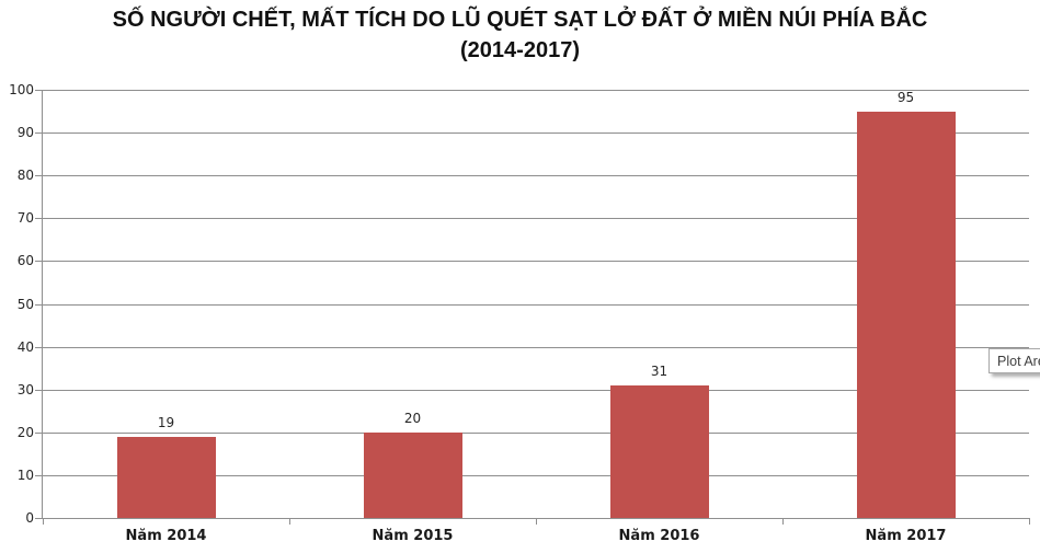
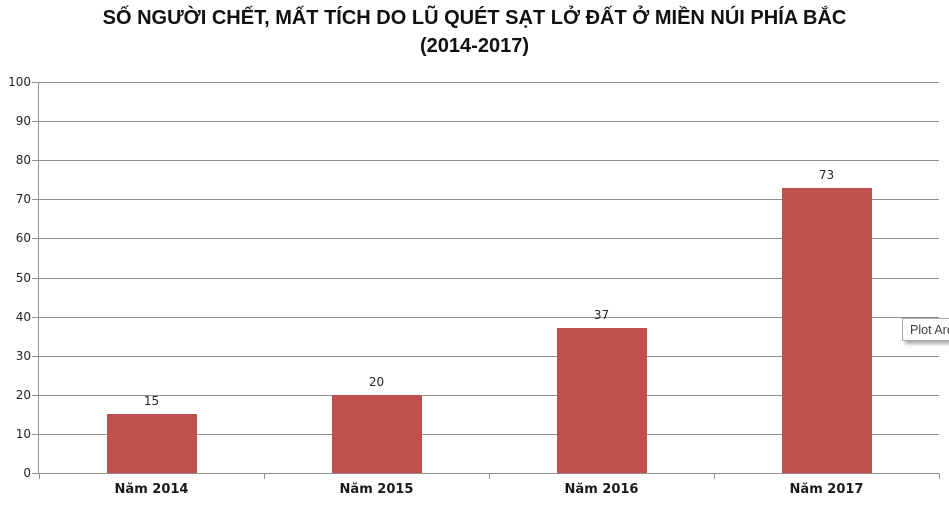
Năm 2014: 19 -> 15
Năm 2016: 31 -> 37
Năm 2017: 95 -> 73
